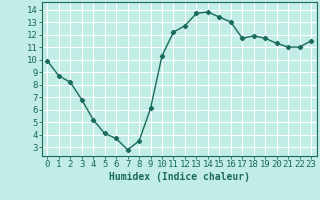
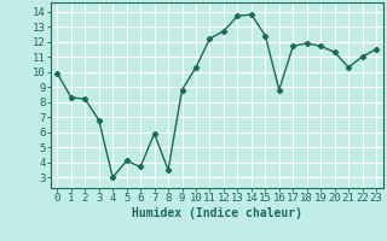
1: 8.7 -> 8.3
4: 5.2 -> 3.0
7: 2.8 -> 5.9
9: 6.1 -> 8.8
15: 13.4 -> 12.4
16: 13.0 -> 8.8
21: 11.0 -> 10.3
